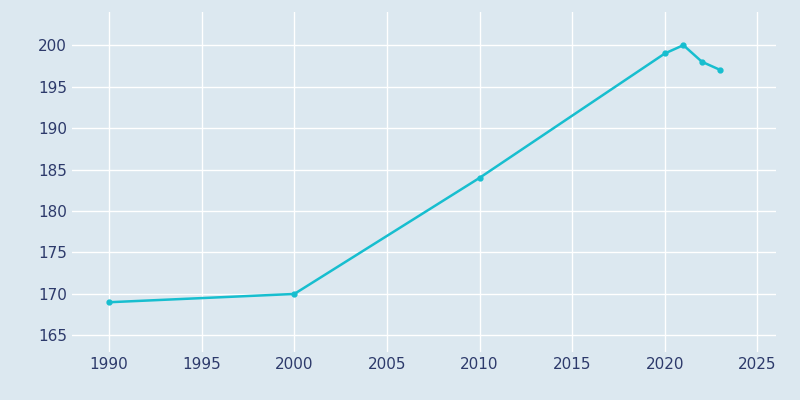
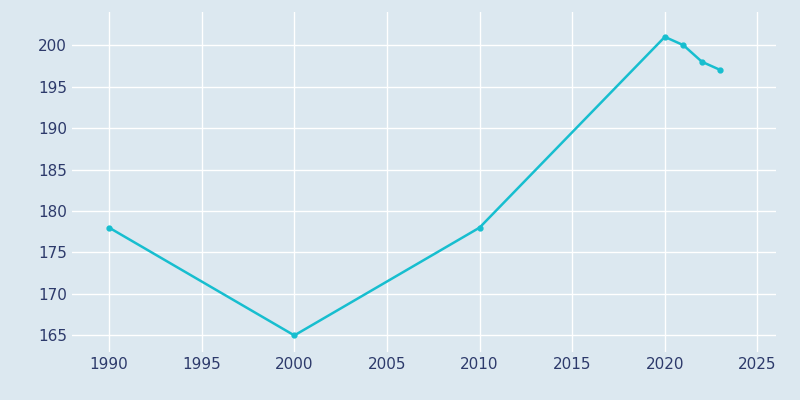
1990: 169 -> 178
2000: 170 -> 165
2010: 184 -> 178
2020: 199 -> 201
